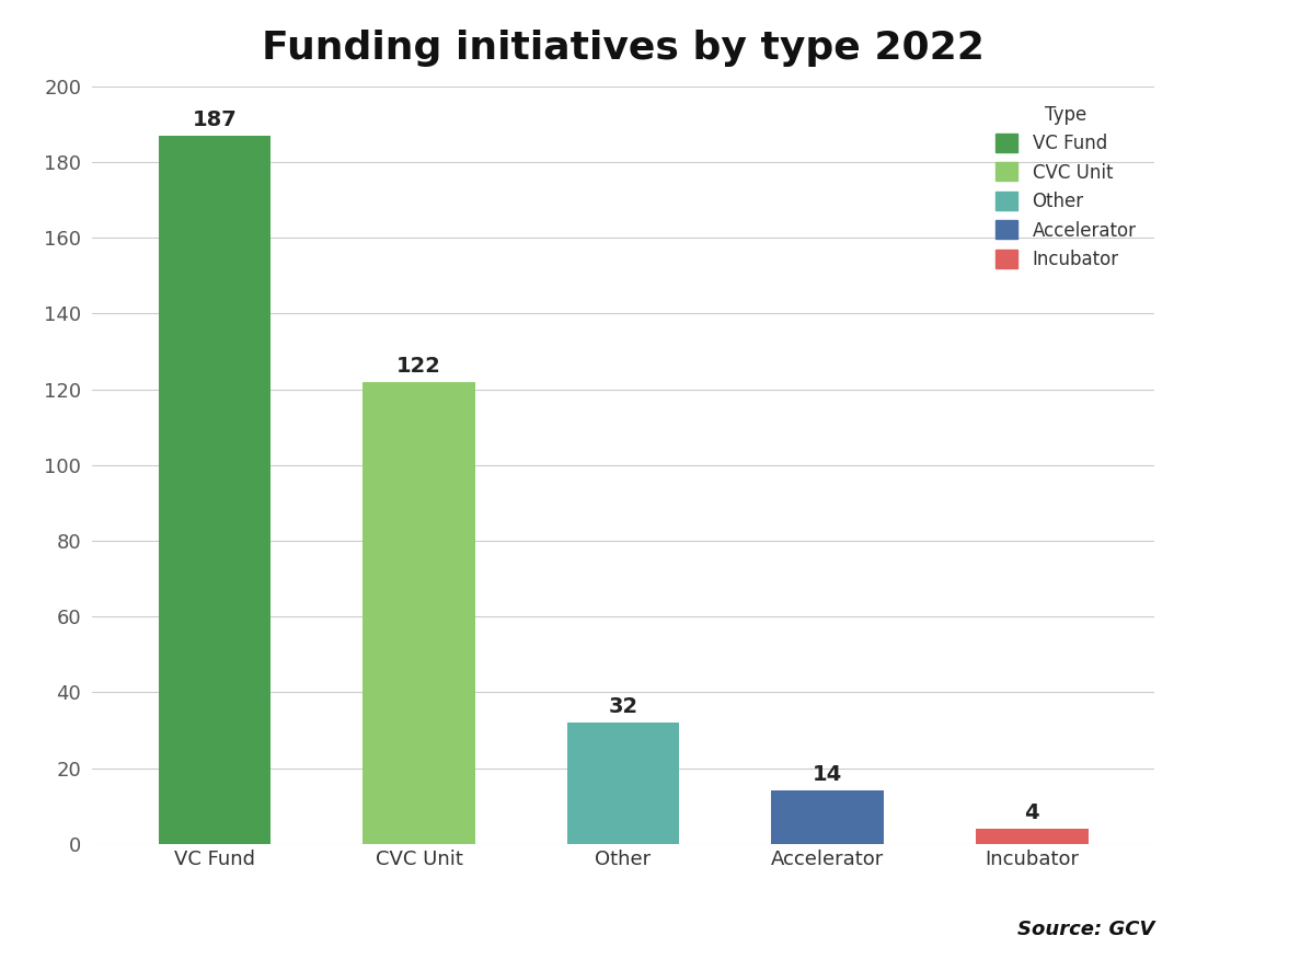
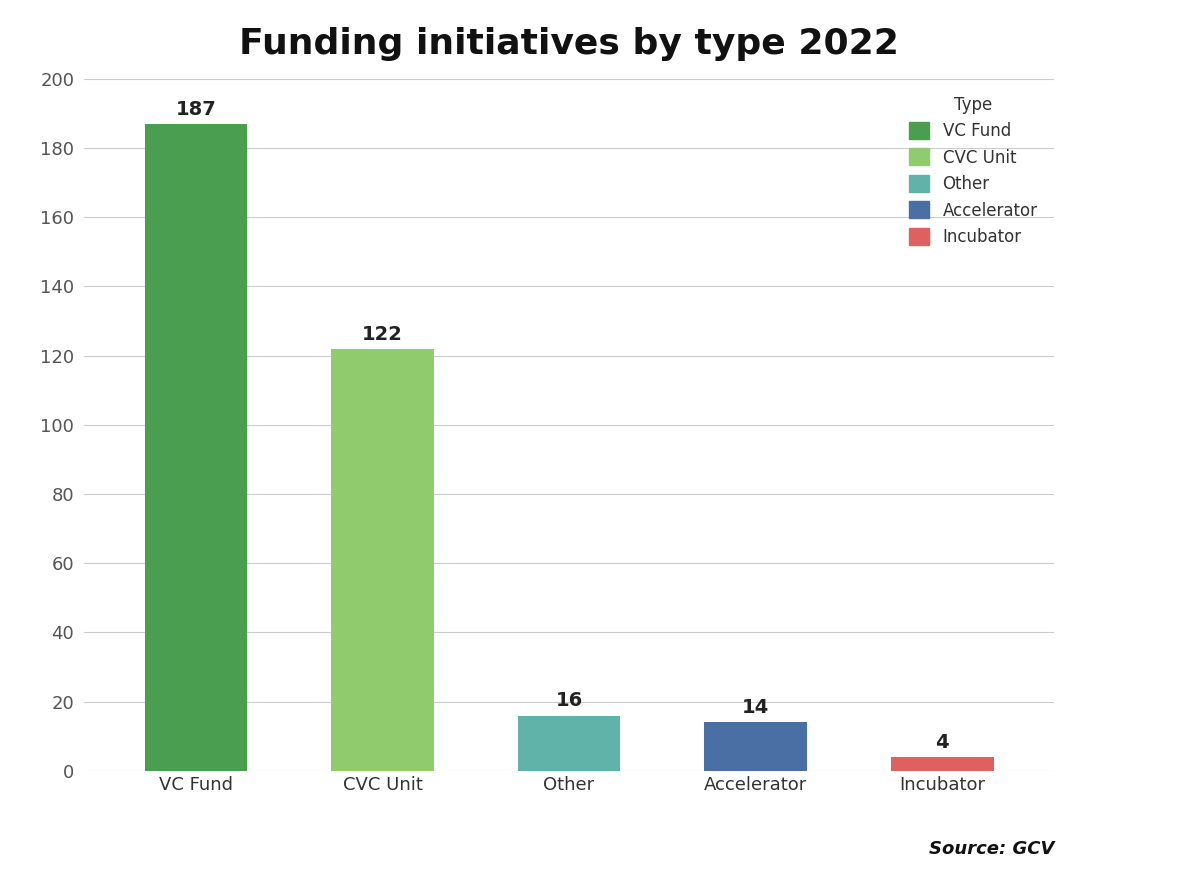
Other: 32 -> 16
